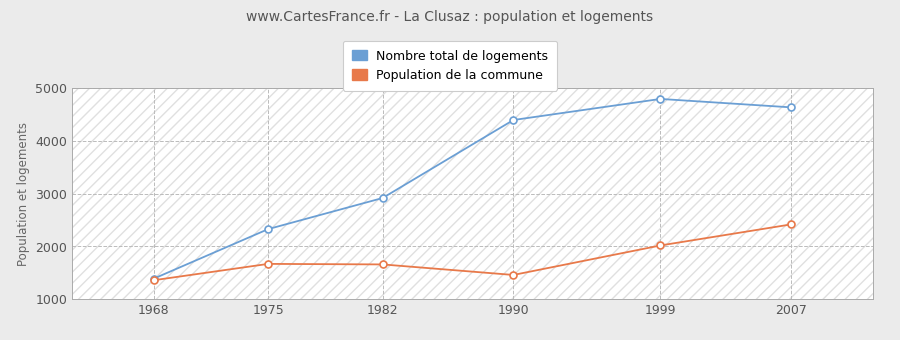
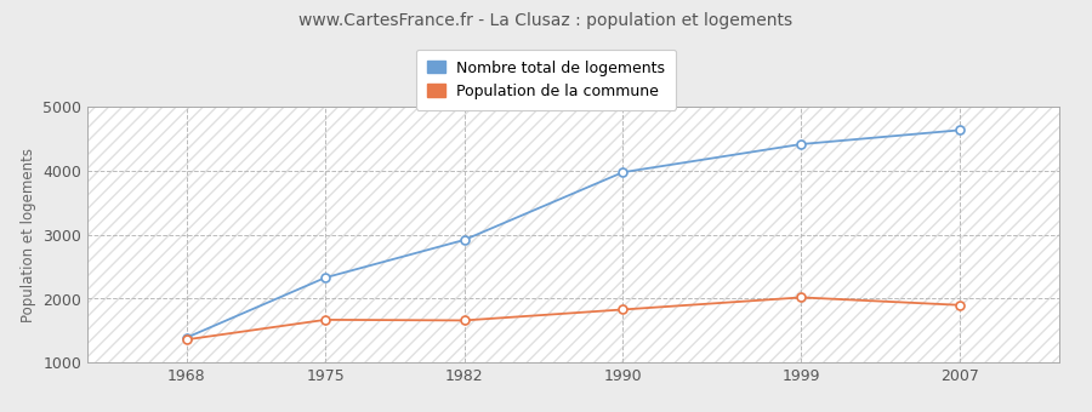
Nombre total de logements/1990: 4400 -> 3980
Population de la commune/1990: 1460 -> 1830
Nombre total de logements/1999: 4800 -> 4420
Population de la commune/2007: 2420 -> 1900
